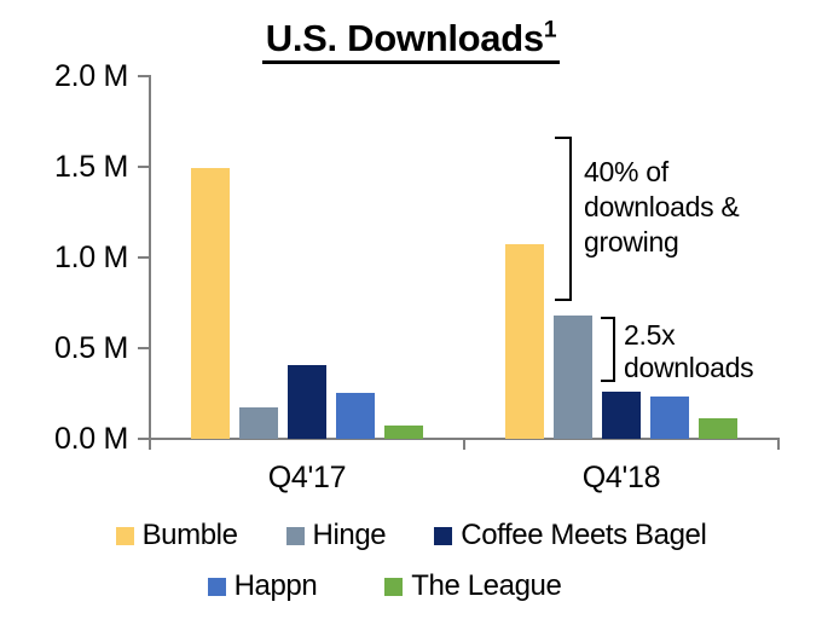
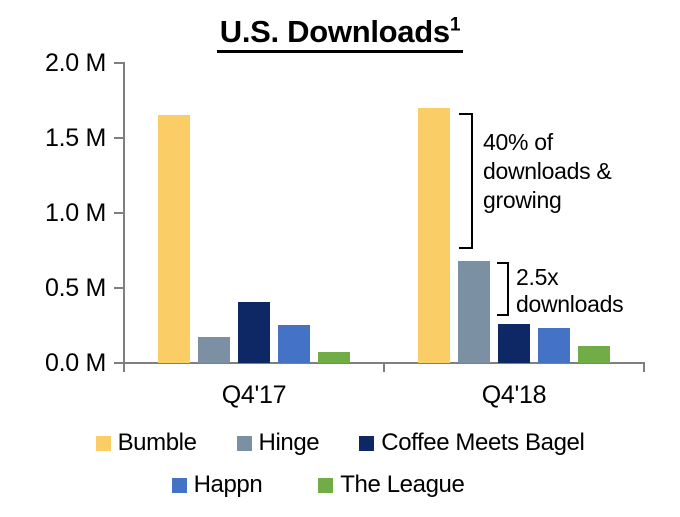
Bumble/Q4'17: 1.49M -> 1.65M
Bumble/Q4'18: 1.07M -> 1.70M
